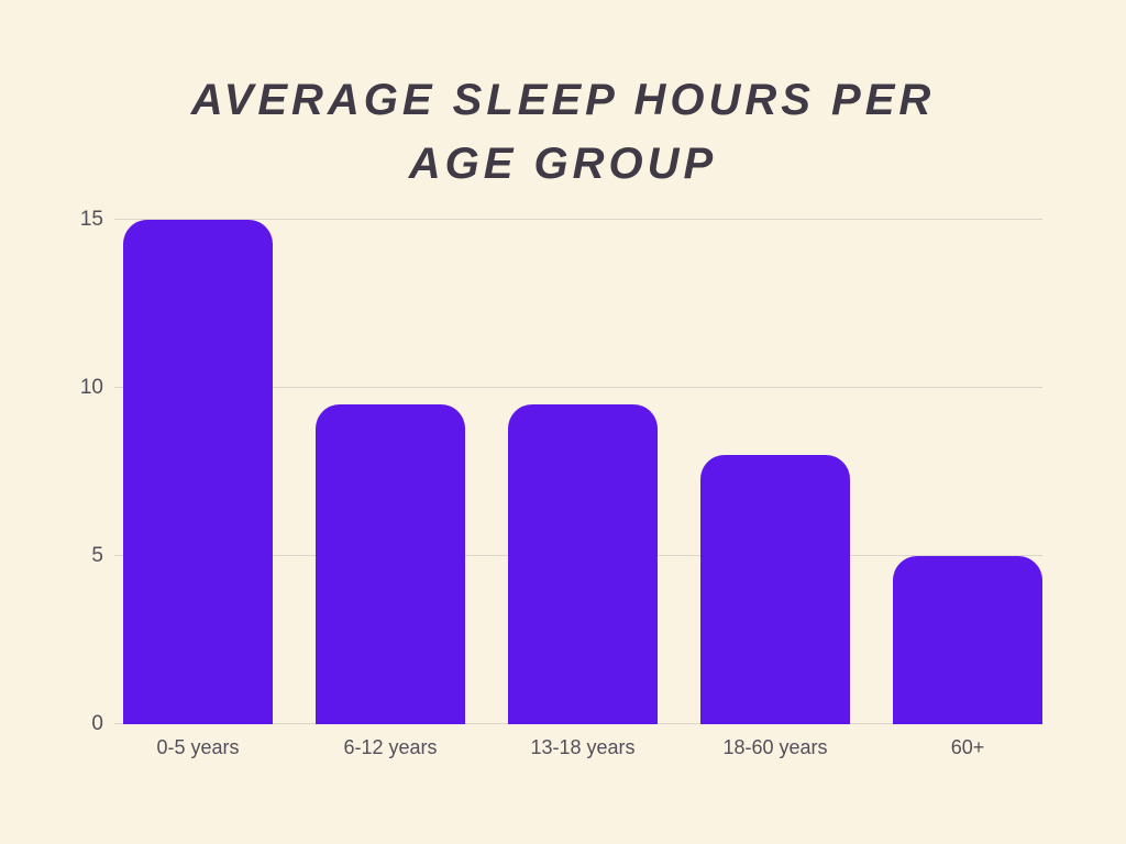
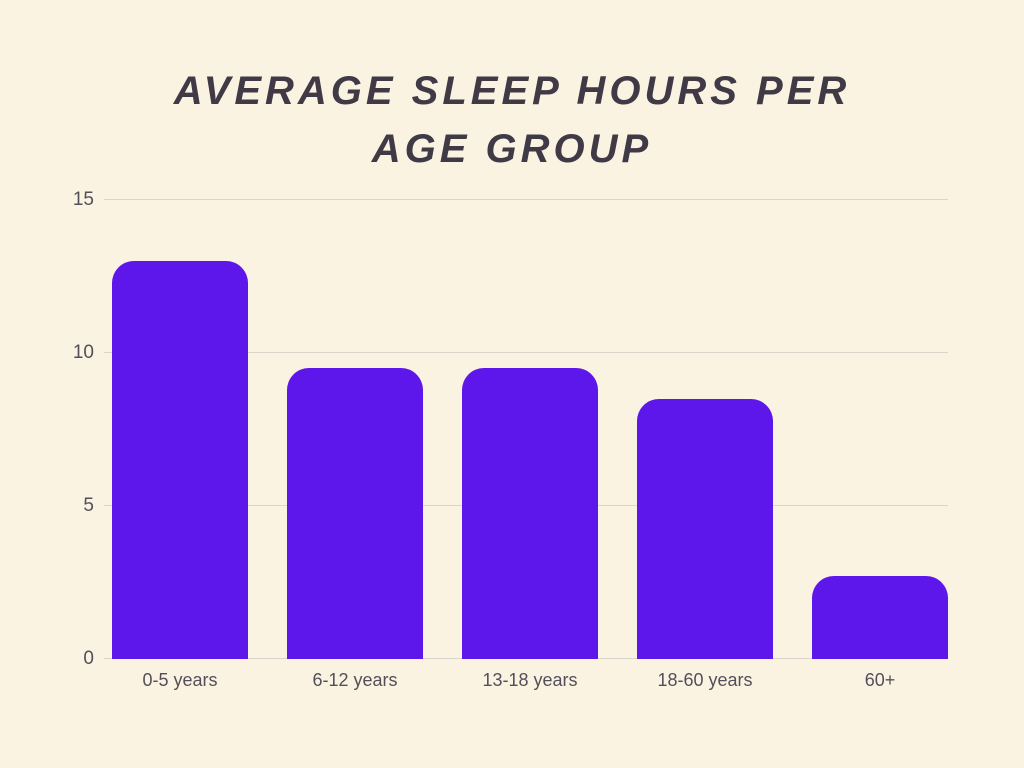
0-5 years: 15.0 -> 13.0
18-60 years: 8.0 -> 8.5
60+: 5.0 -> 2.7
